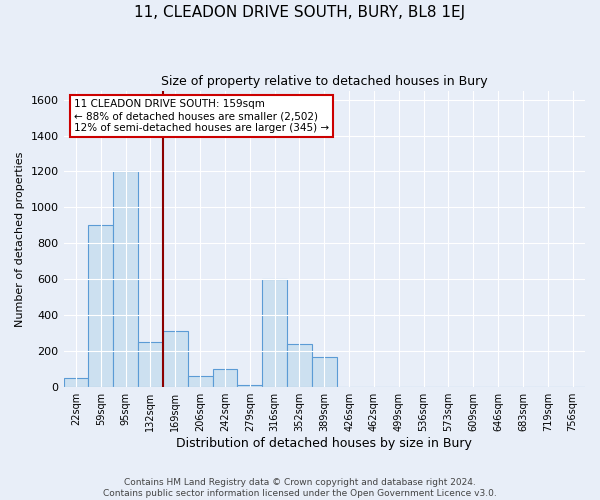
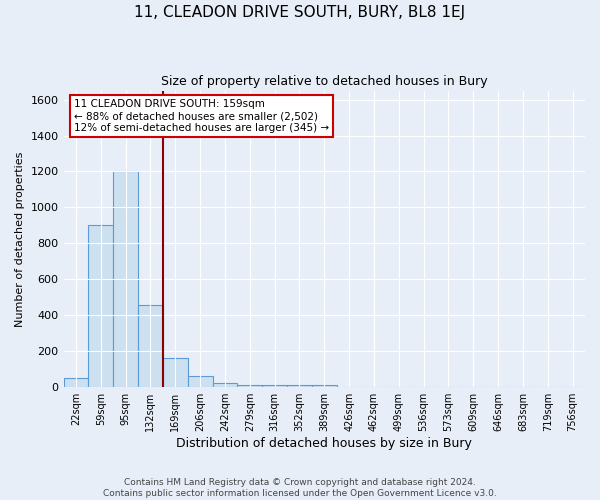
132sqm: 250 -> 460
169sqm: 310 -> 160
242sqm: 100 -> 20
316sqm: 600 -> 10
352sqm: 240 -> 10
389sqm: 170 -> 10
